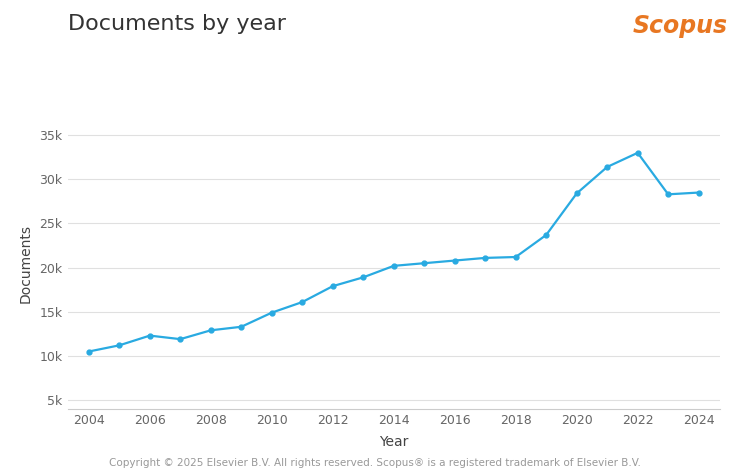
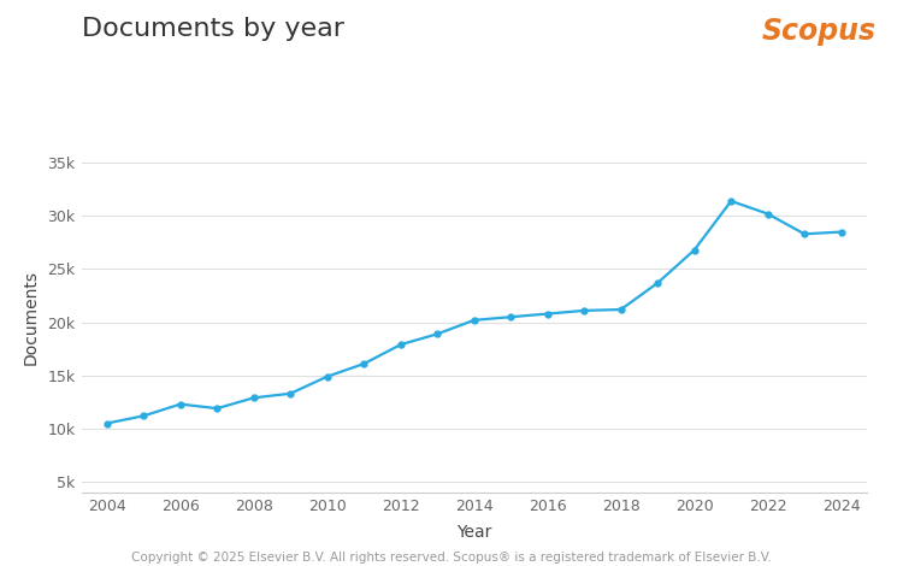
2020: 28.4k -> 26.8k
2022: 33.0k -> 30.2k
